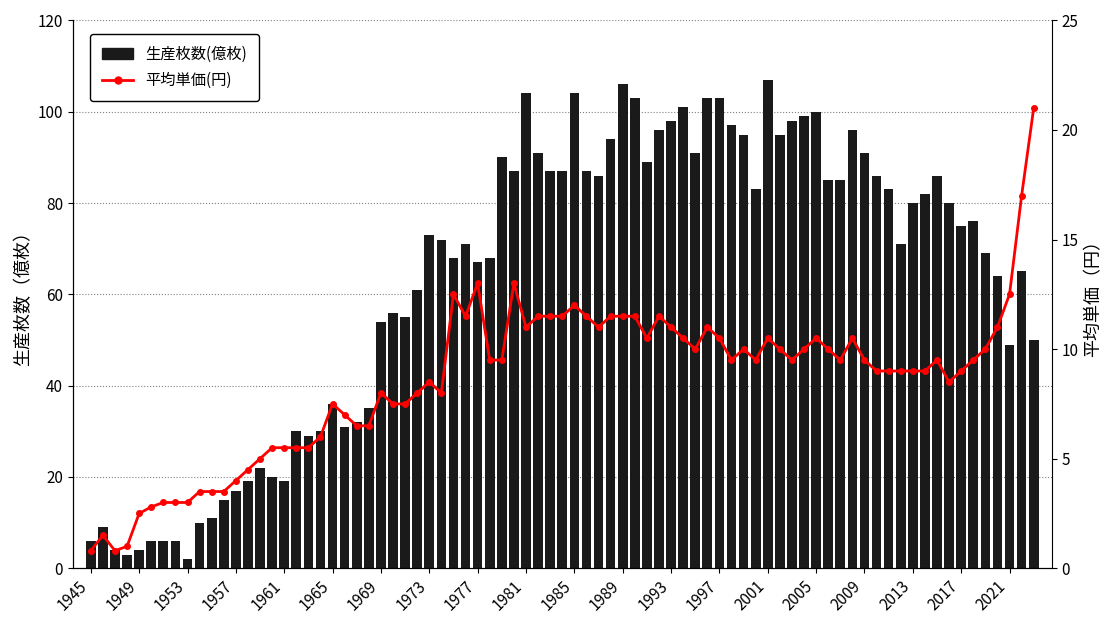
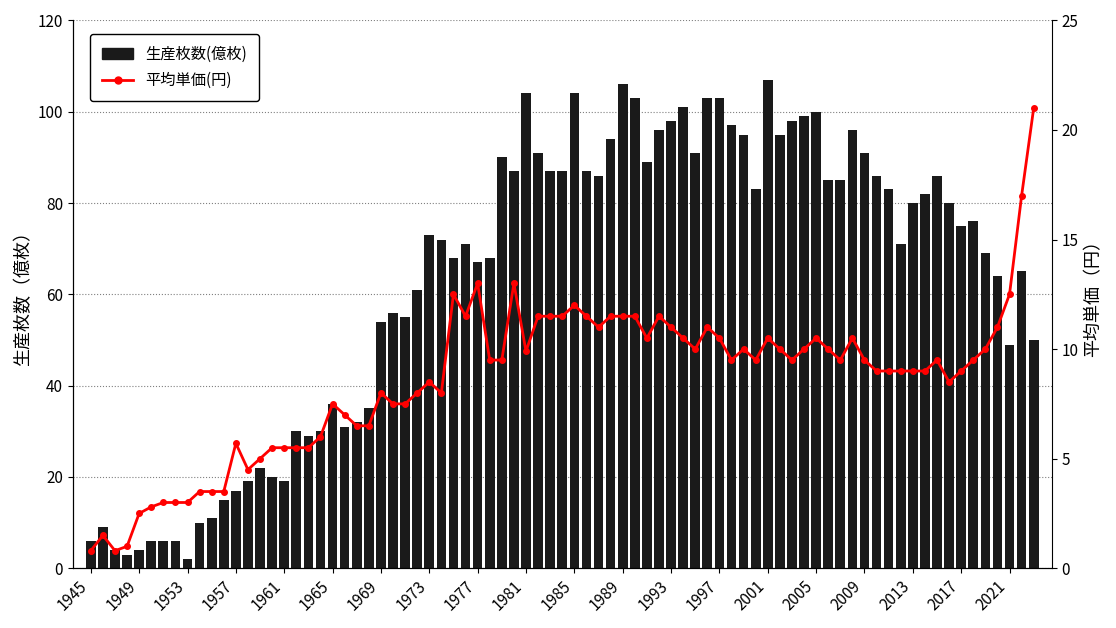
平均単価(円)/1957: 4.0 -> 5.7
平均単価(円)/1981: 11.0 -> 9.9
